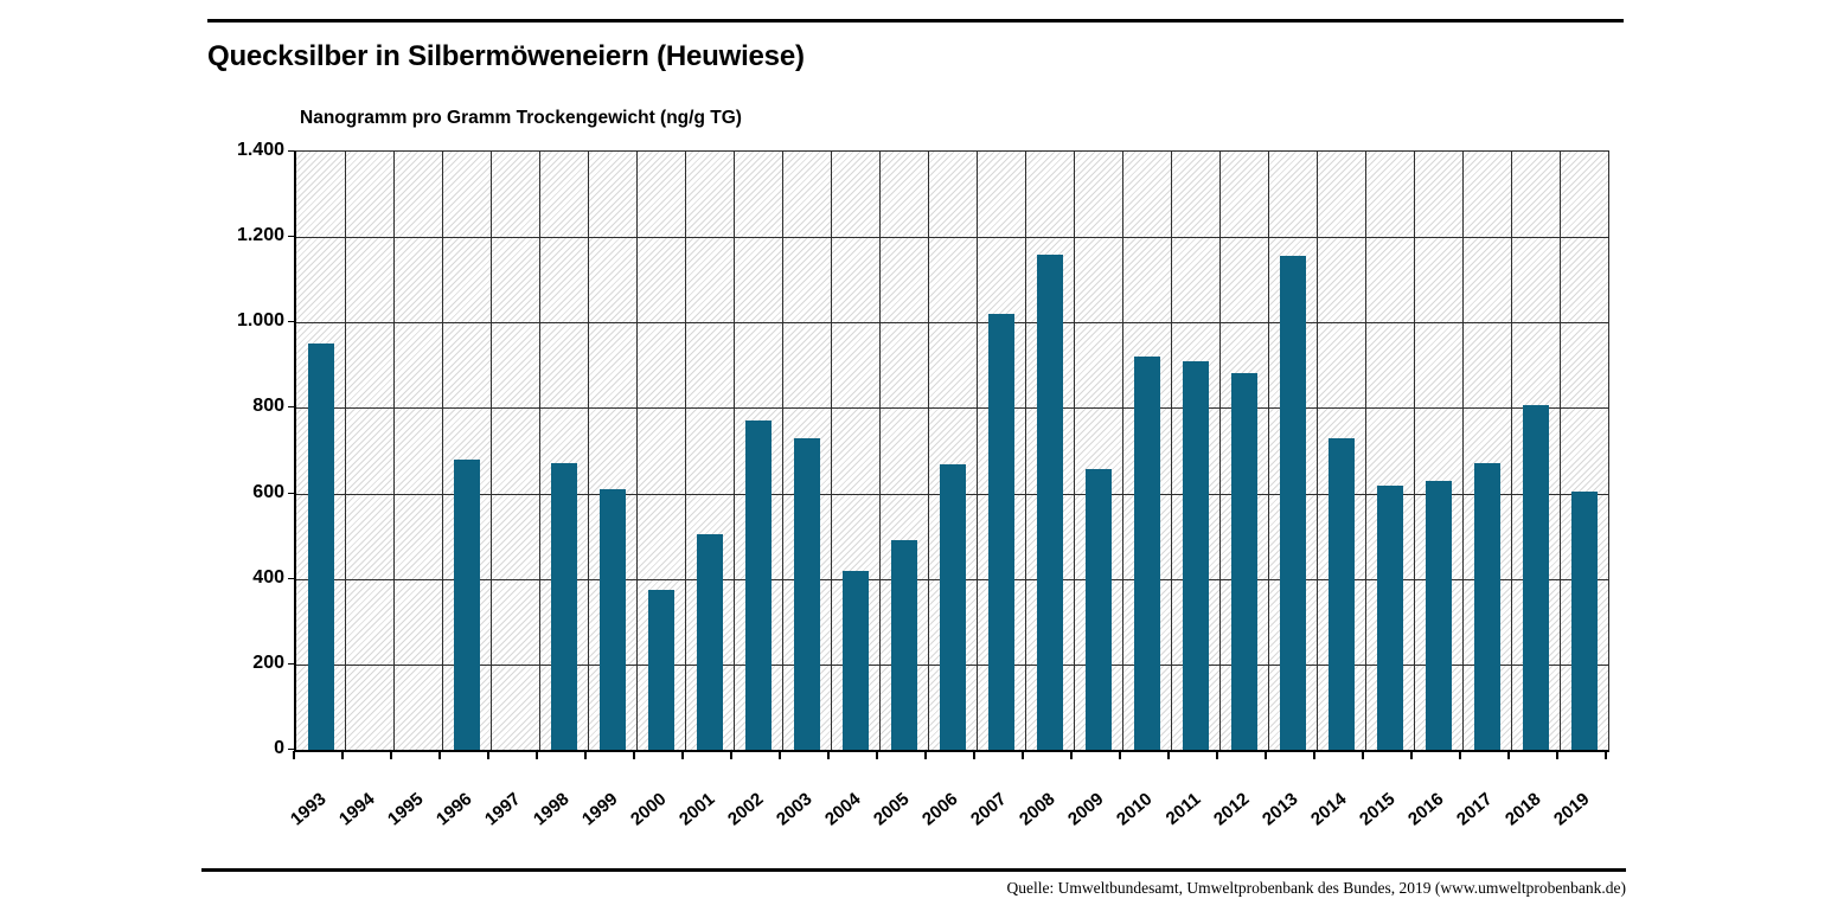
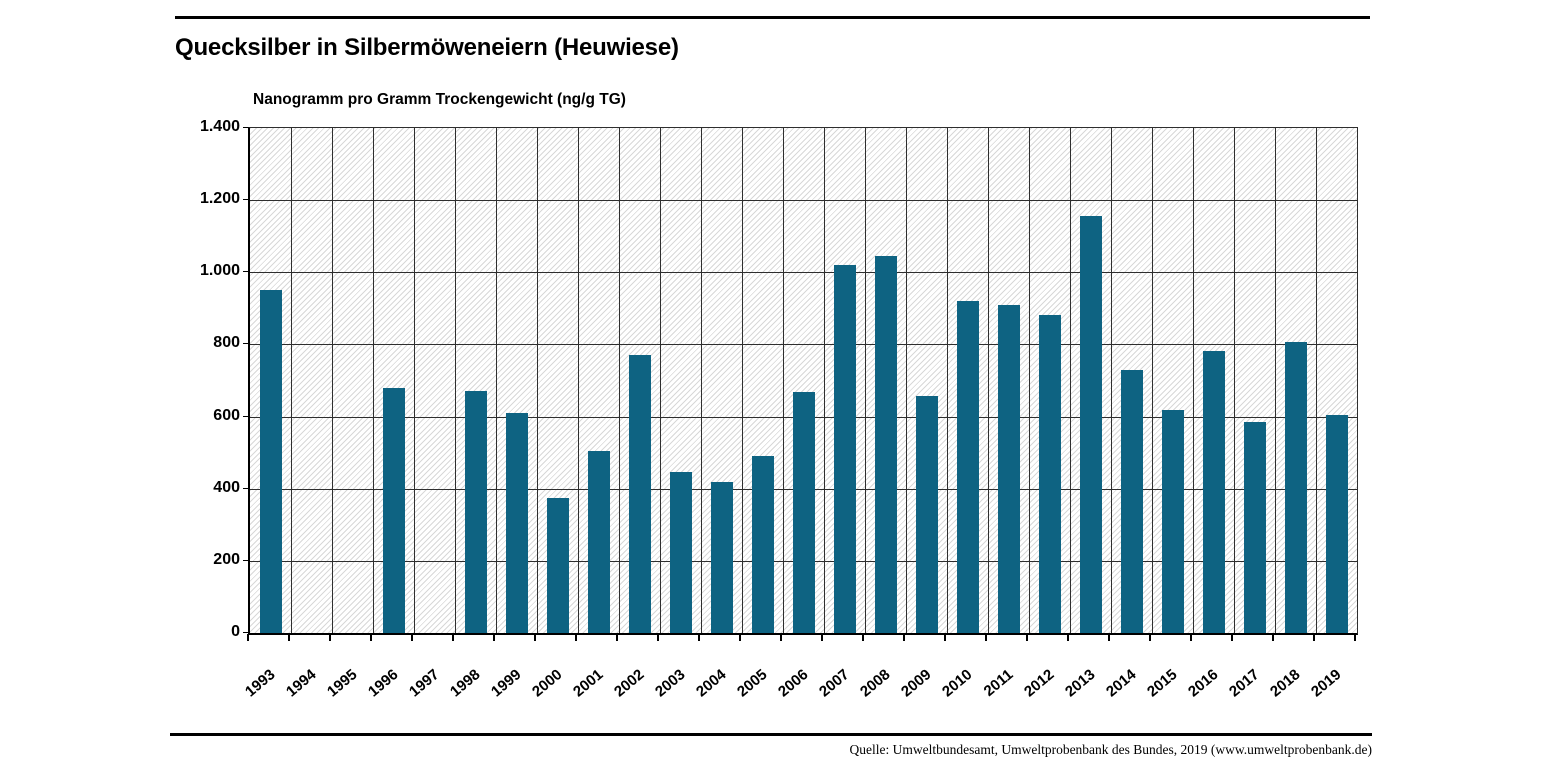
2003: 730 -> 450
2008: 1160 -> 1040
2016: 630 -> 780
2017: 670 -> 580
